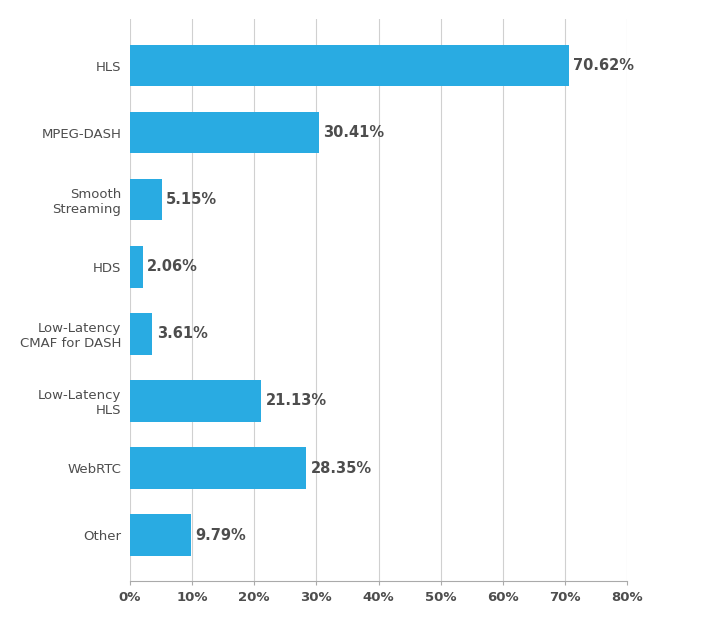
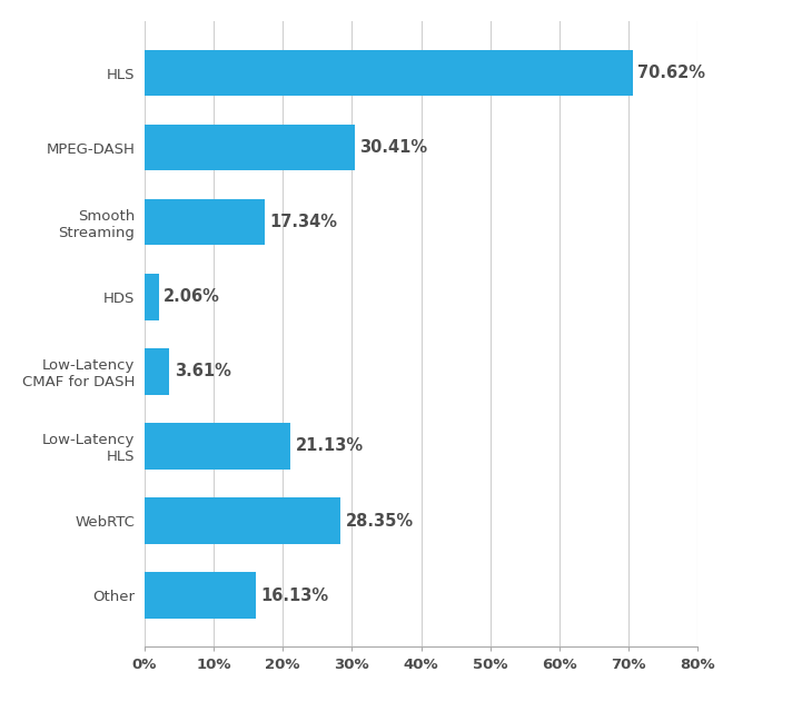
Smooth Streaming: 5.15% -> 17.34%
Other: 9.79% -> 16.13%
